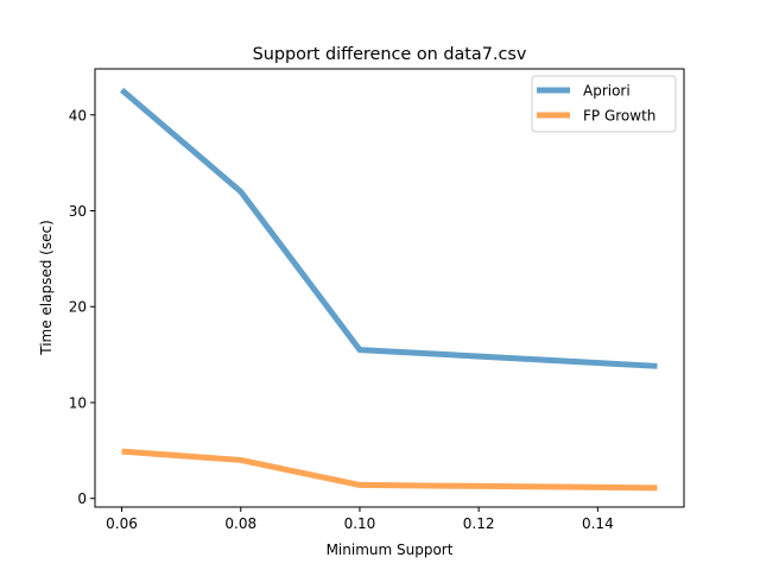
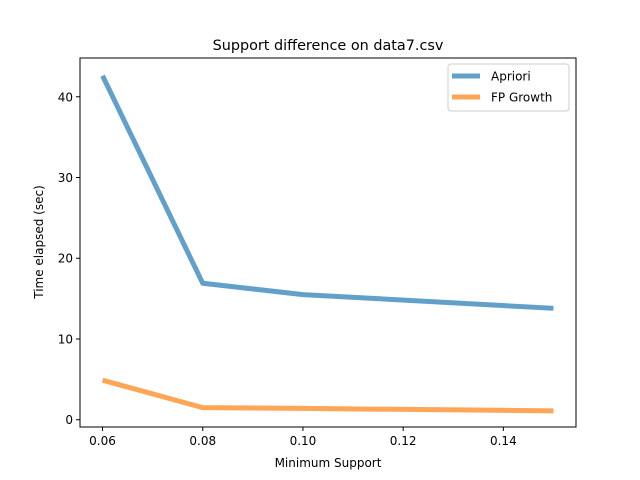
Apriori/0.08: 32 -> 17
FP Growth/0.08: 4 -> 2
